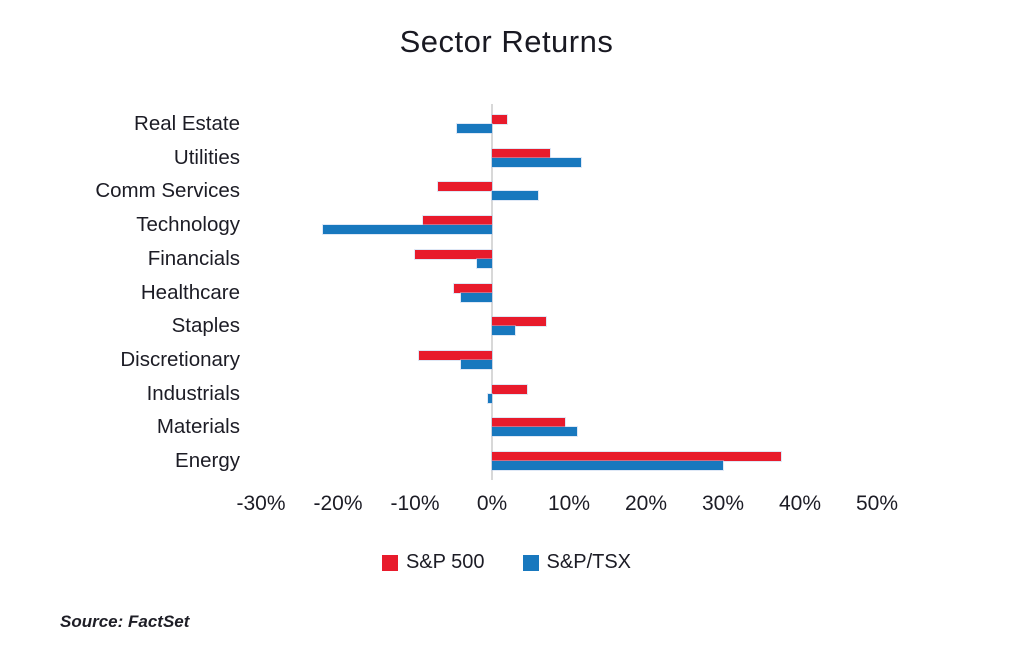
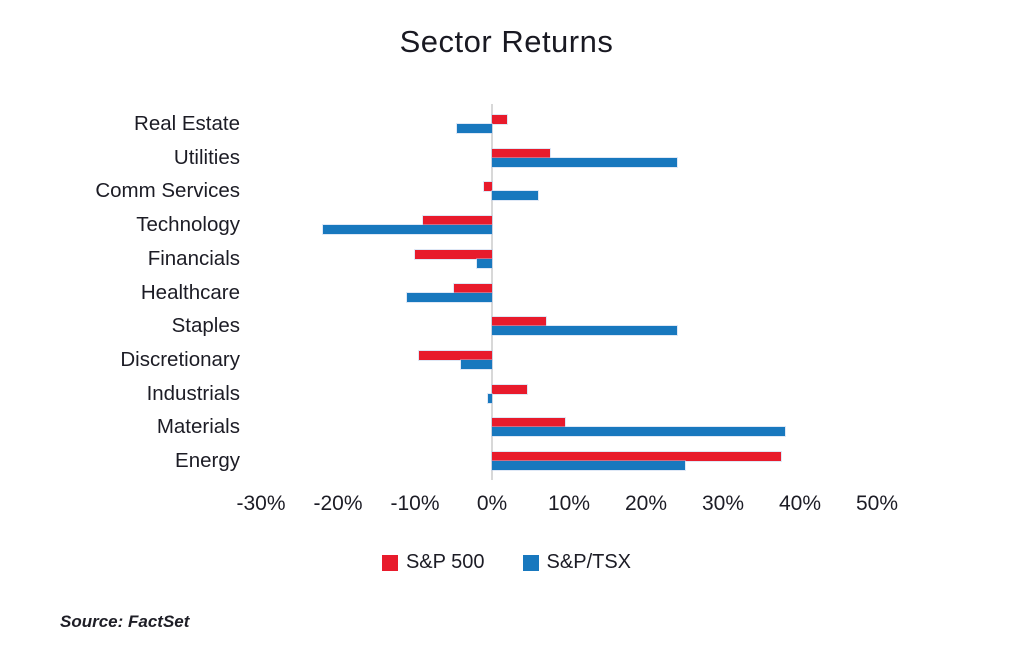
S&P/TSX/Utilities: 12% -> 24%
S&P 500/Comm Services: -7% -> -1%
S&P/TSX/Healthcare: -4% -> -11%
S&P/TSX/Staples: 3% -> 24%
S&P/TSX/Materials: 11% -> 38%
S&P/TSX/Energy: 30% -> 25%
